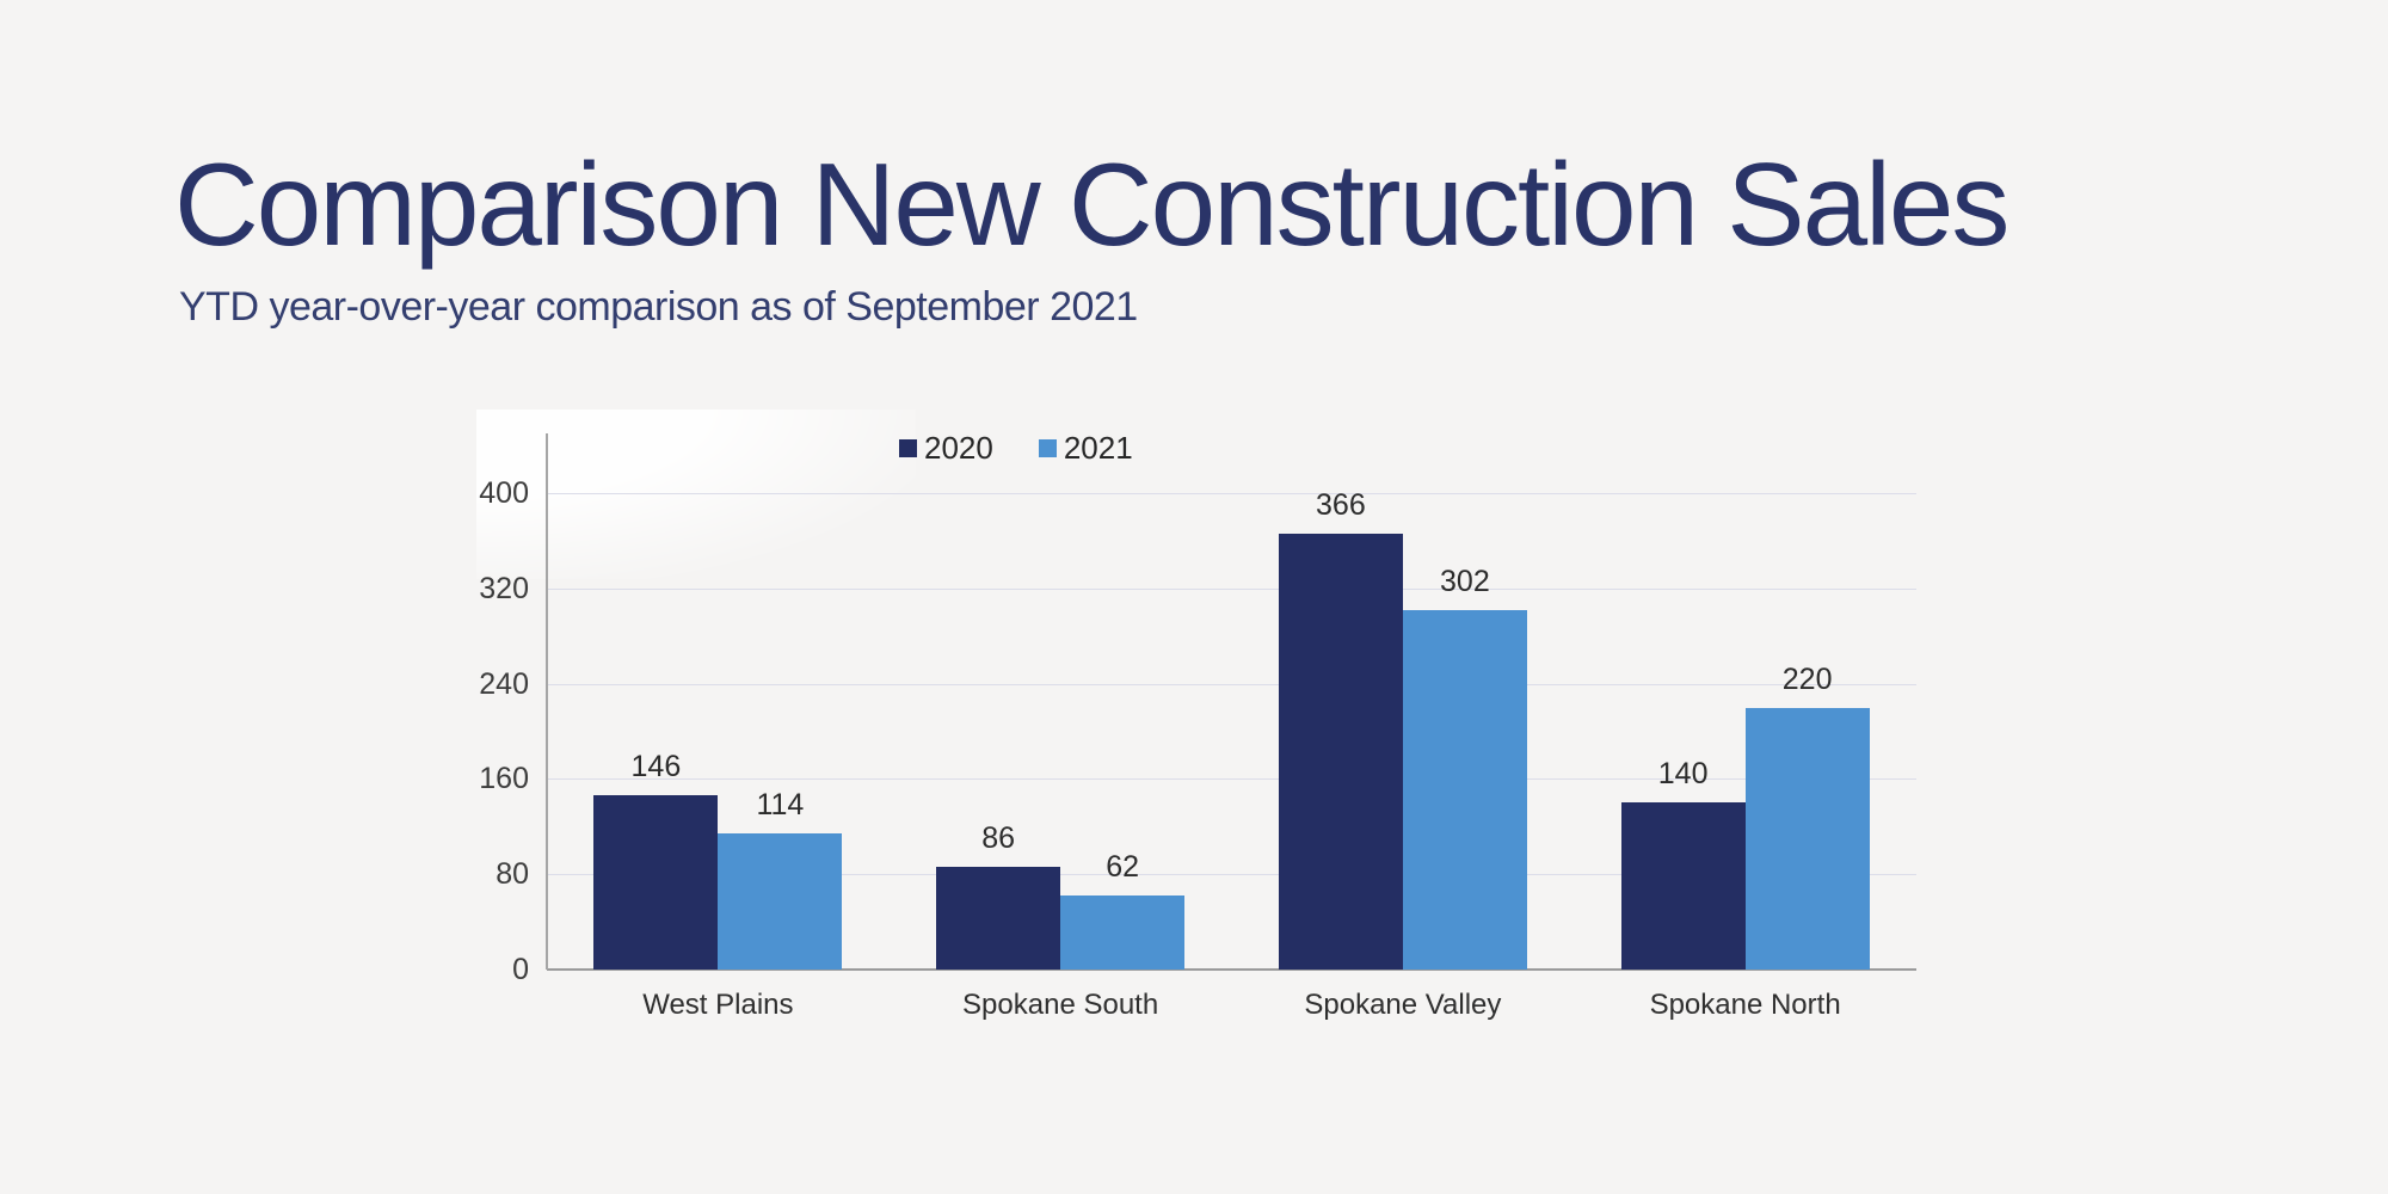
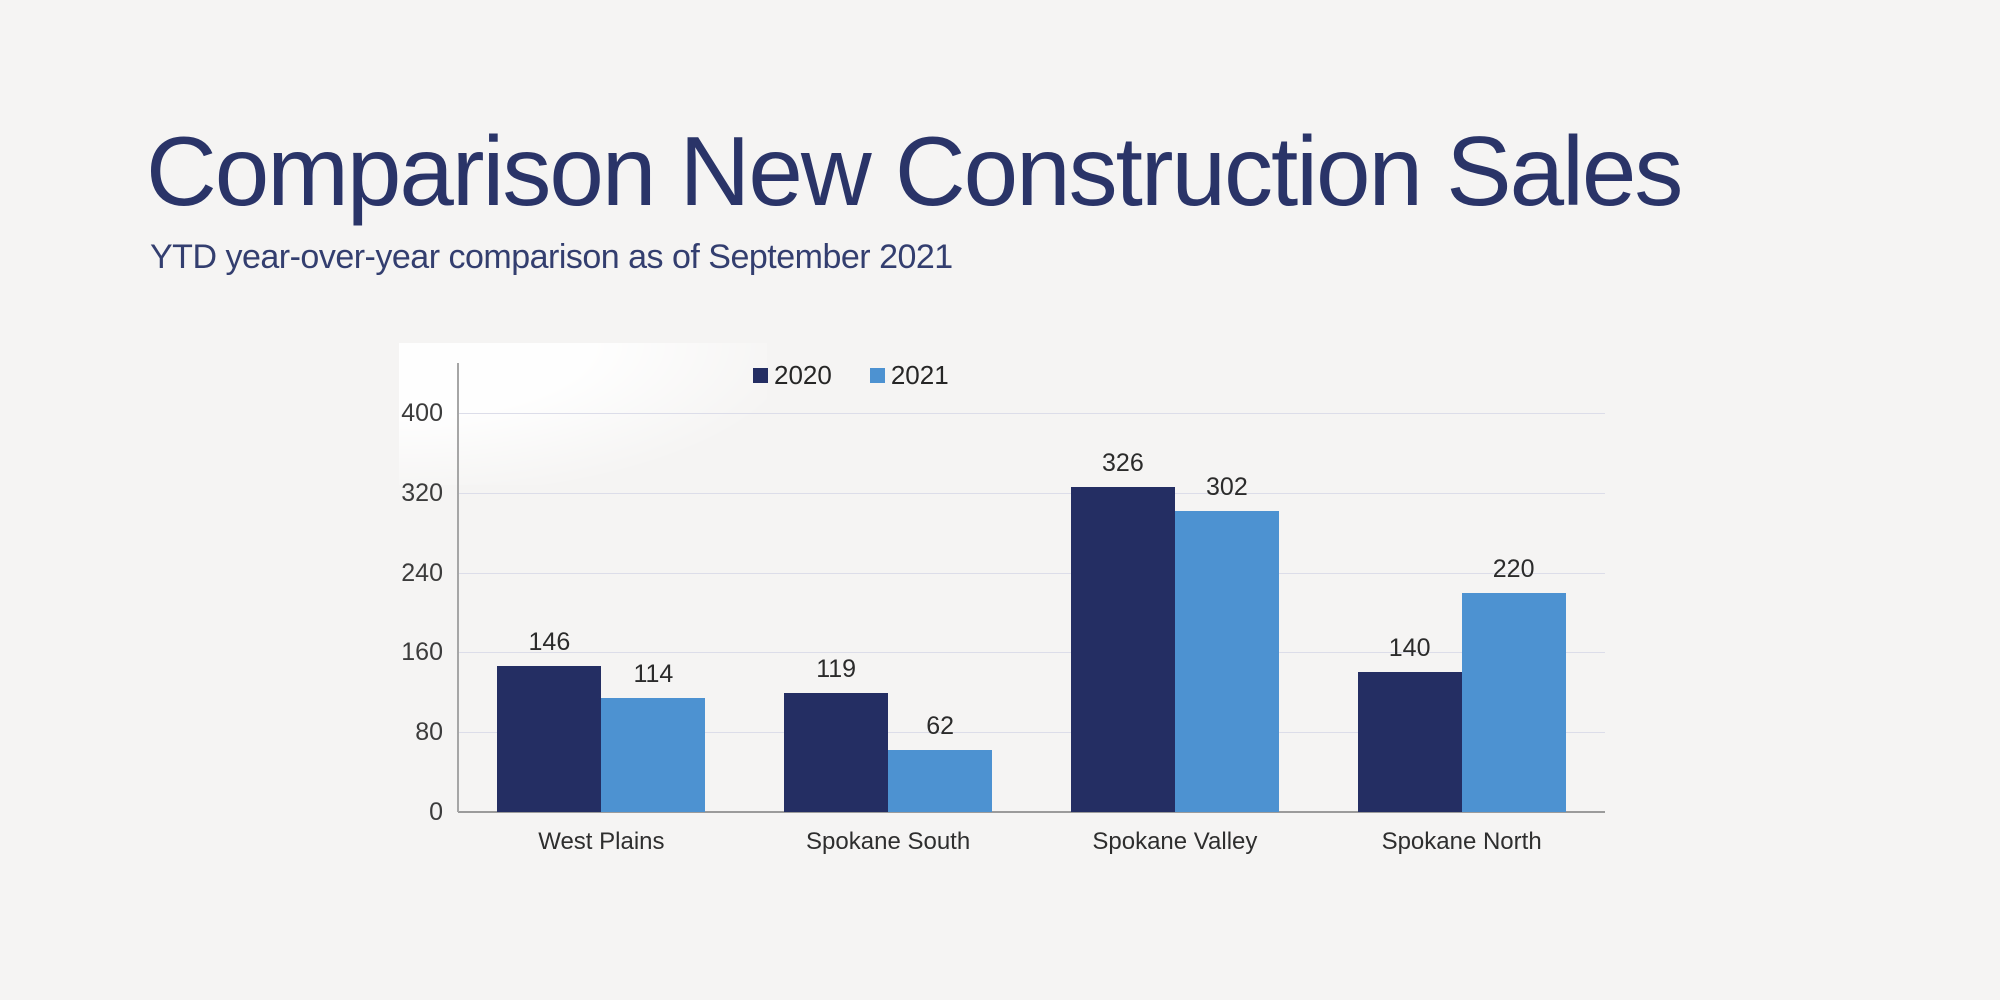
2020/Spokane South: 86 -> 119
2020/Spokane Valley: 366 -> 326
